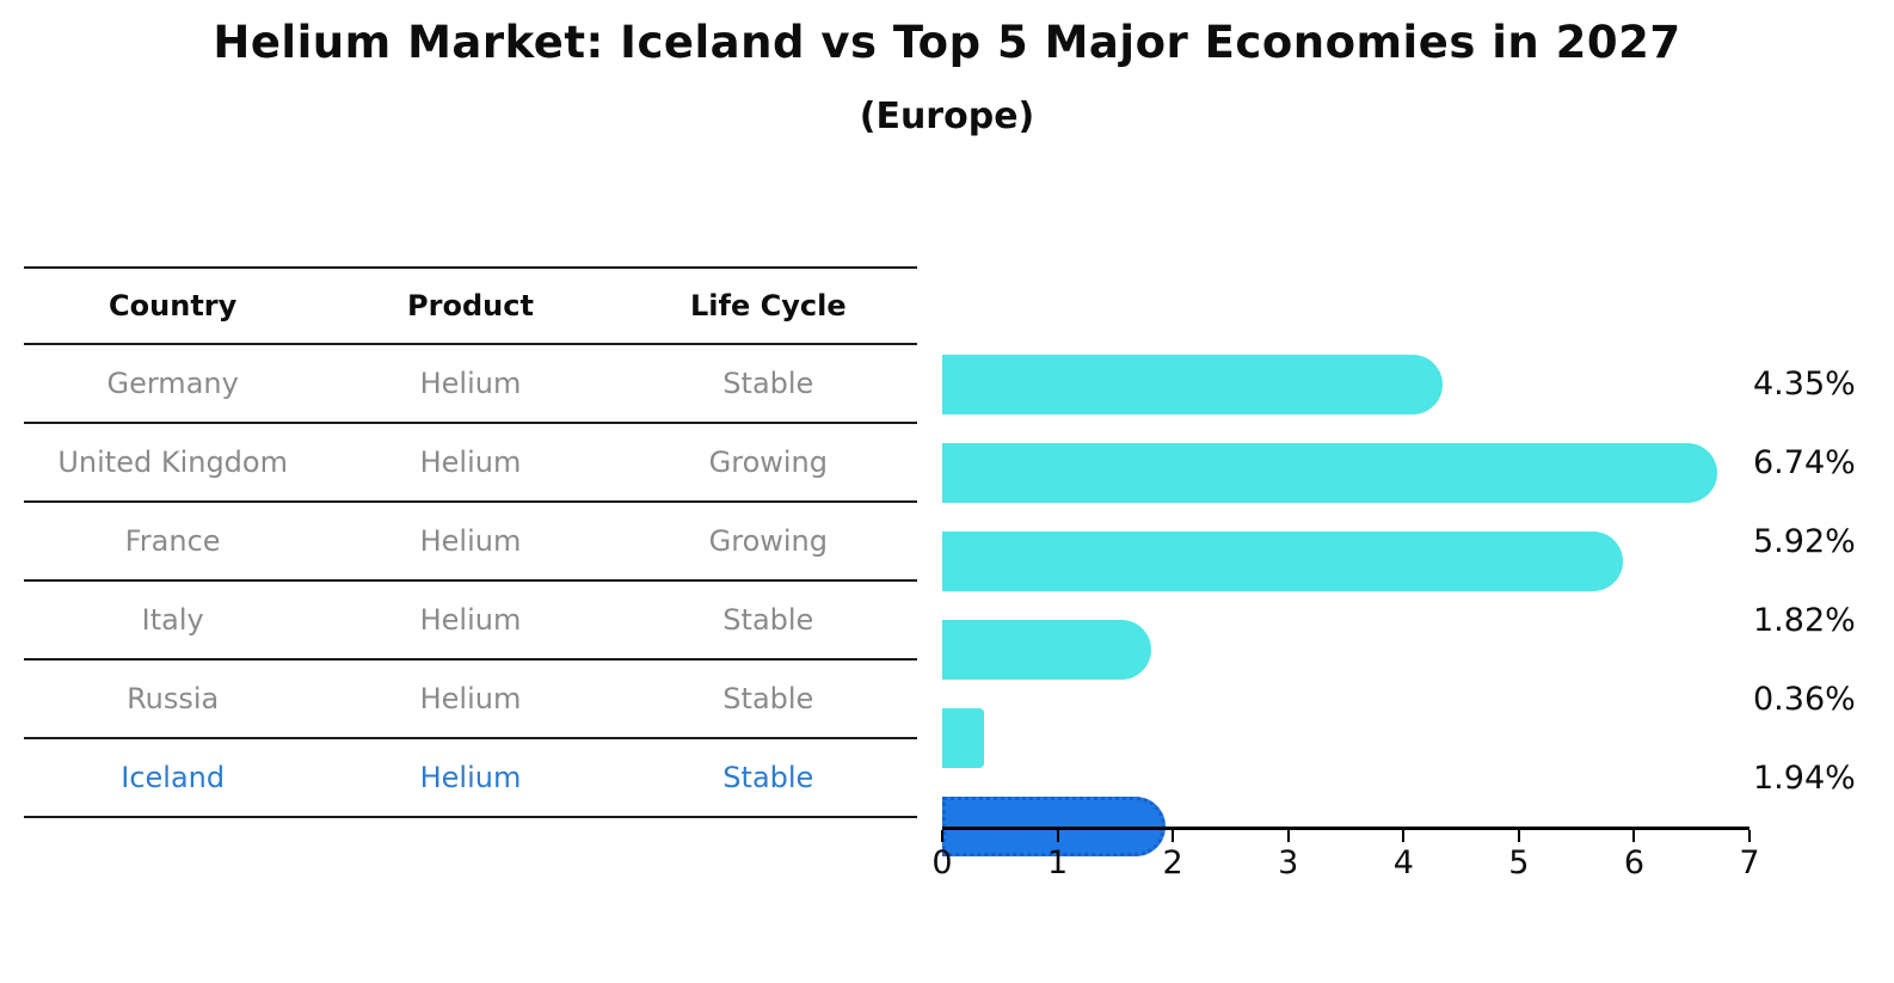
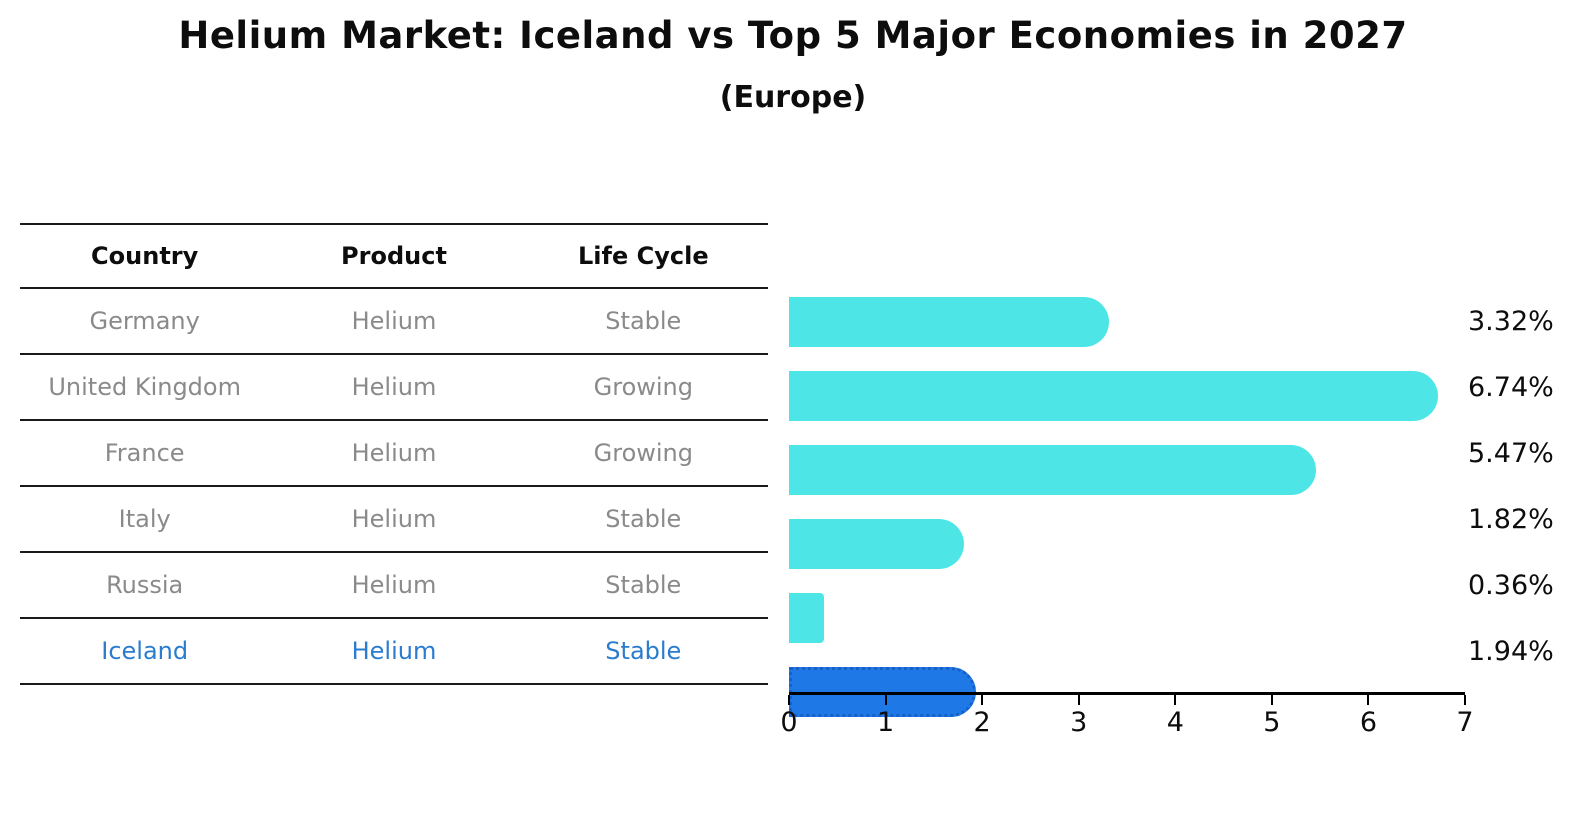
Germany: 4.35% -> 3.32%
France: 5.92% -> 5.47%
